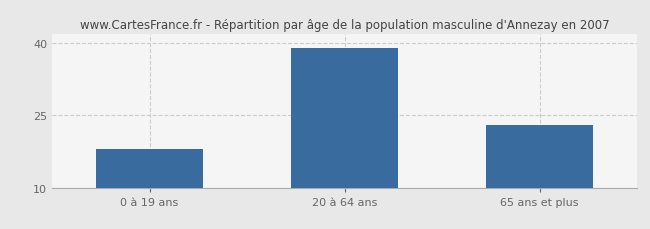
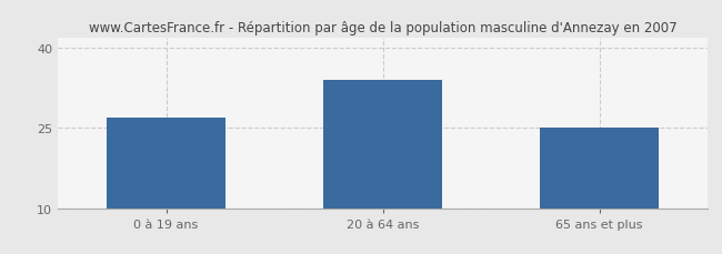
0 à 19 ans: 18 -> 27
20 à 64 ans: 39 -> 34
65 ans et plus: 23 -> 25
